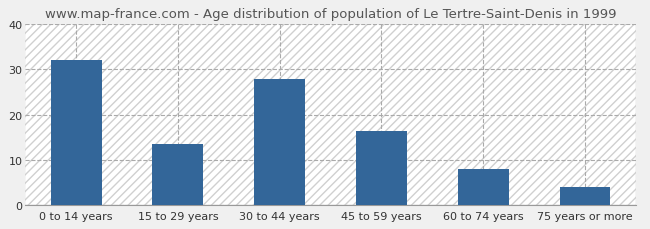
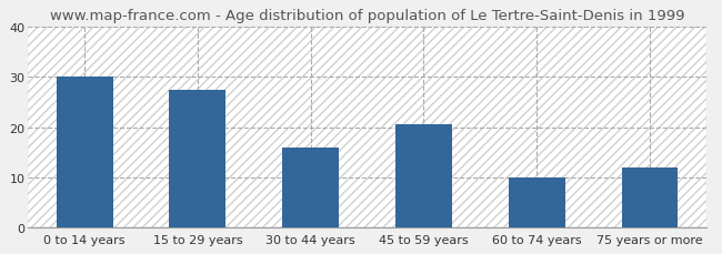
0 to 14 years: 32.0 -> 30.0
15 to 29 years: 13.5 -> 27.5
30 to 44 years: 28.0 -> 16.0
45 to 59 years: 16.5 -> 20.5
60 to 74 years: 8.0 -> 10.0
75 years or more: 4.0 -> 12.0
